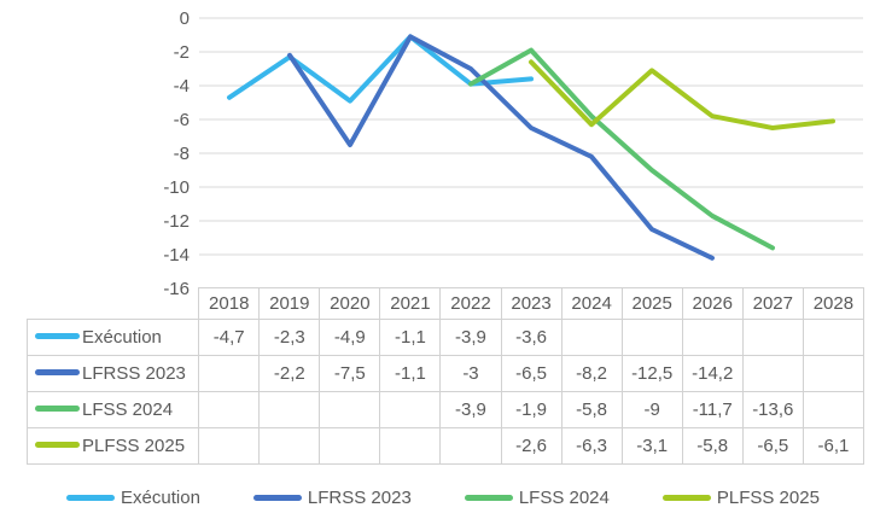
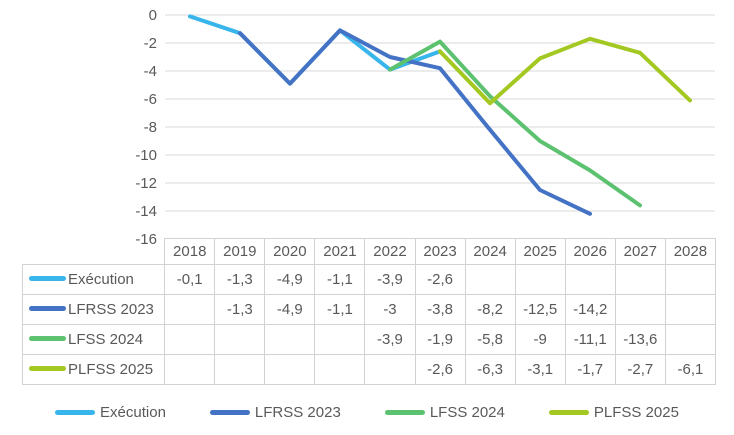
Exécution/2018: -4,7 -> -0,1
Exécution/2019: -2,3 -> -1,3
LFRSS 2023/2019: -2,2 -> -1,3
LFRSS 2023/2020: -7,5 -> -4,9
Exécution/2023: -3,6 -> -2,6
LFRSS 2023/2023: -6,5 -> -3,8
LFSS 2024/2026: -11,7 -> -11,1
PLFSS 2025/2026: -5,8 -> -1,7
PLFSS 2025/2027: -6,5 -> -2,7
